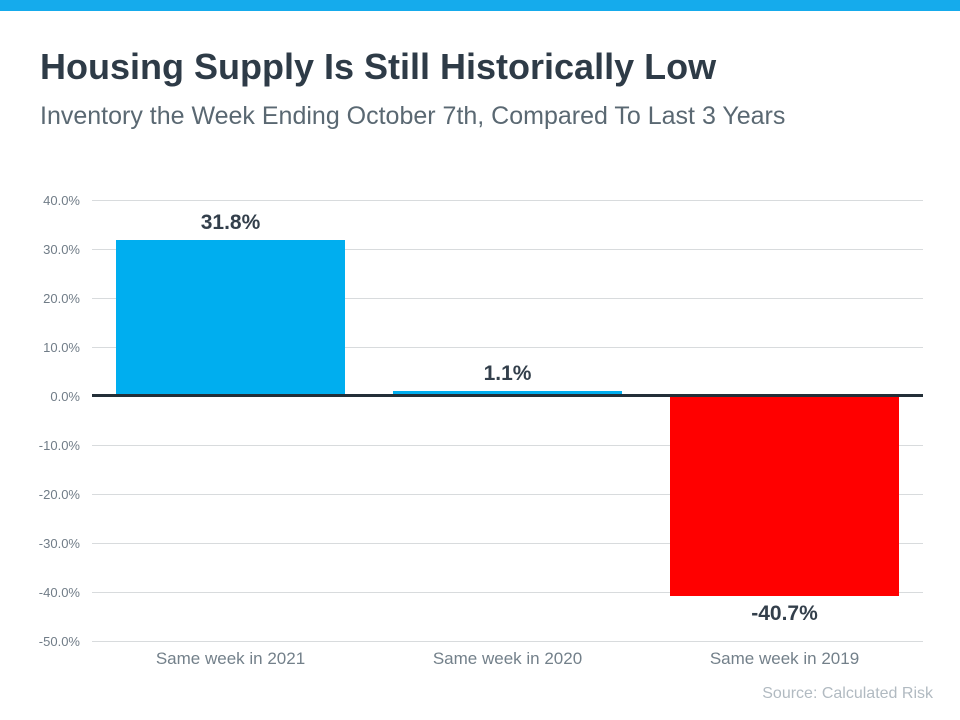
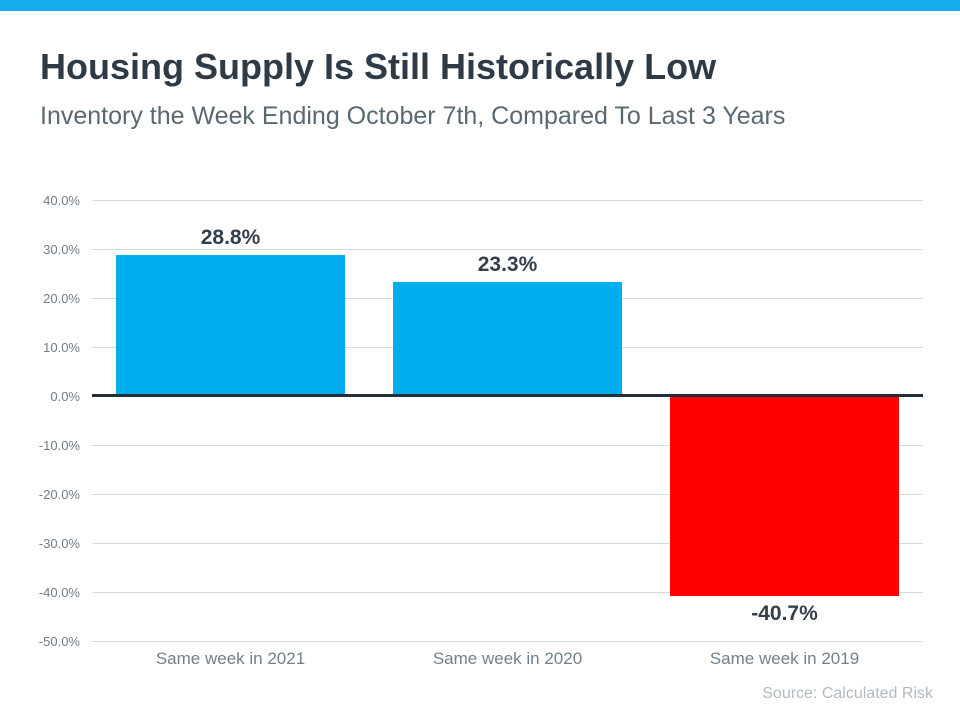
Same week in 2021: 31.8% -> 28.8%
Same week in 2020: 1.1% -> 23.3%
